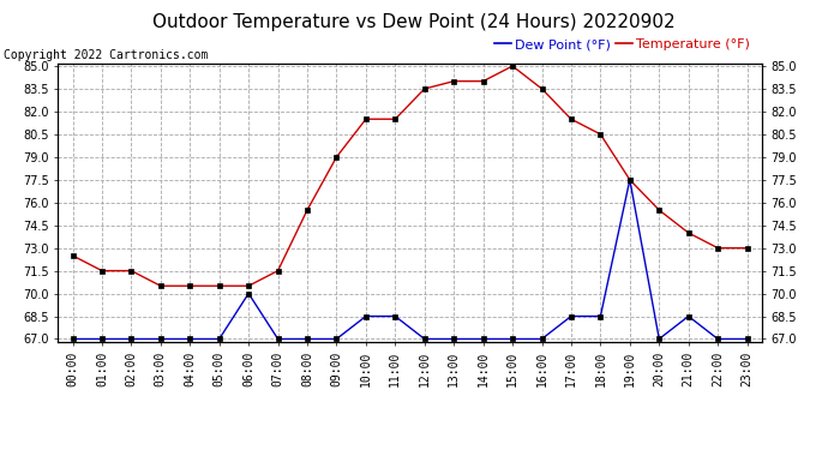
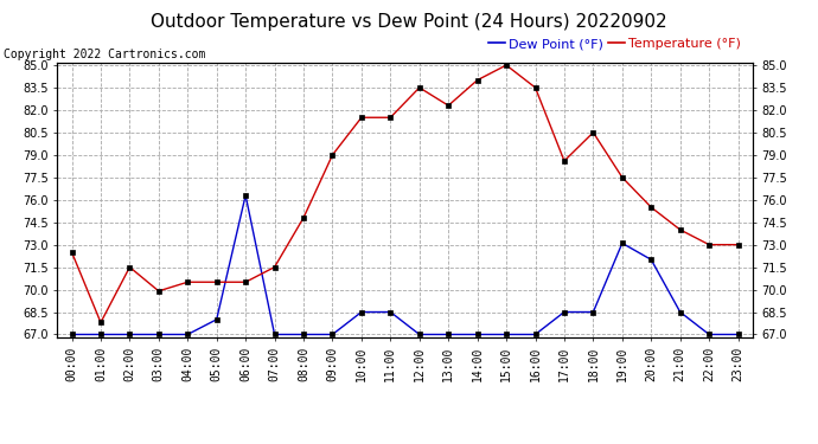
Temperature (°F)/01:00: 71.5 -> 67.8
Temperature (°F)/03:00: 70.5 -> 69.9
Dew Point (°F)/05:00: 67.0 -> 68.0
Dew Point (°F)/06:00: 70.0 -> 76.3
Temperature (°F)/08:00: 75.5 -> 74.8
Temperature (°F)/13:00: 84.0 -> 82.3
Temperature (°F)/17:00: 81.5 -> 78.6
Dew Point (°F)/19:00: 77.5 -> 73.1
Dew Point (°F)/20:00: 67.0 -> 72.0
